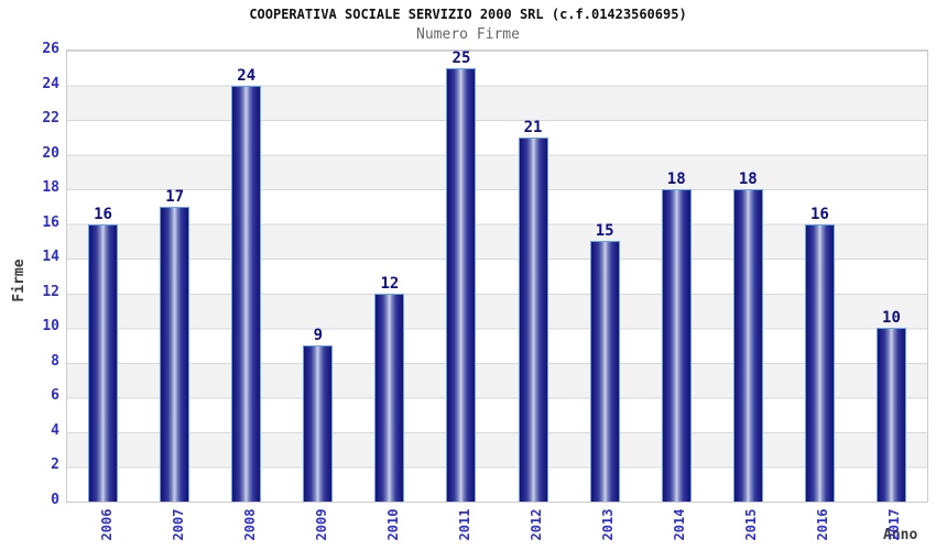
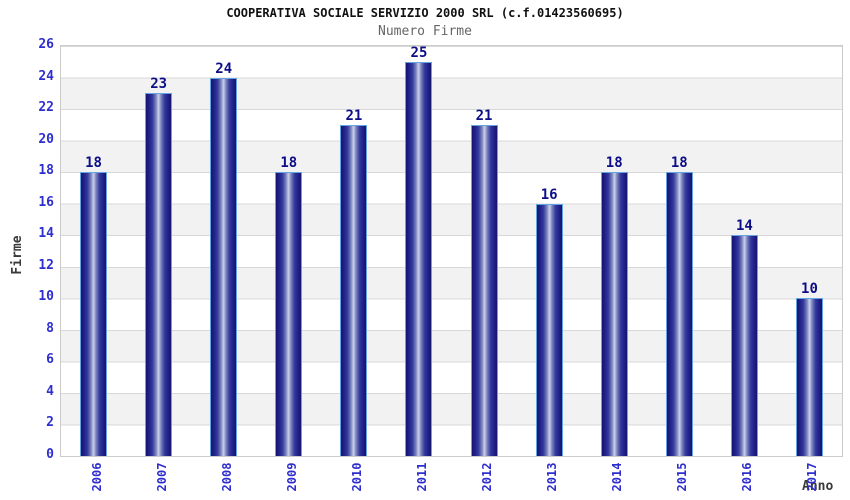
2006: 16 -> 18
2007: 17 -> 23
2009: 9 -> 18
2010: 12 -> 21
2013: 15 -> 16
2016: 16 -> 14
